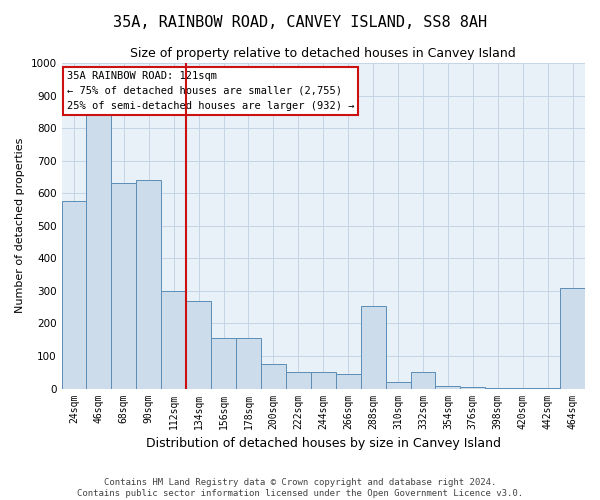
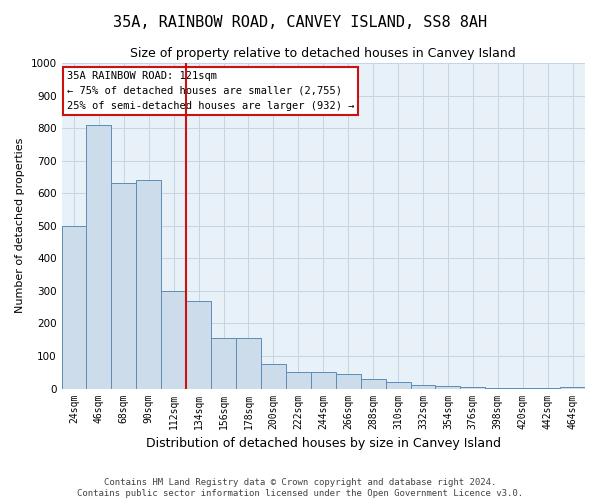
24sqm: 575 -> 500
46sqm: 845 -> 810
288sqm: 255 -> 30
332sqm: 50 -> 12
464sqm: 310 -> 5
